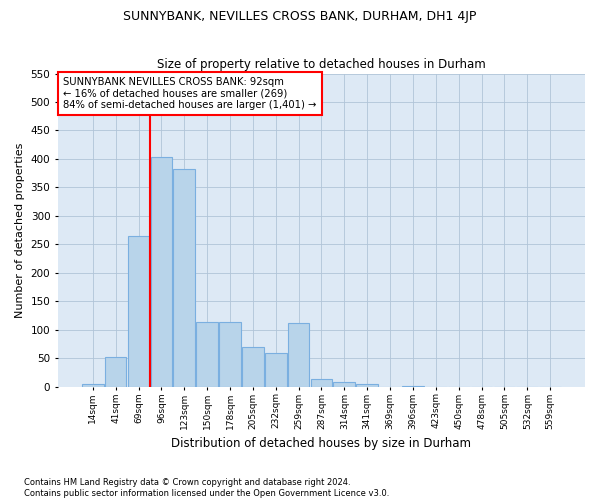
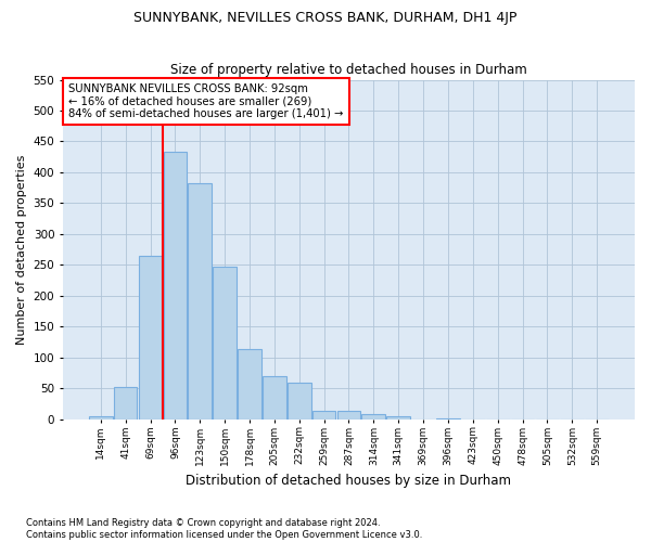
96sqm: 404 -> 433
150sqm: 114 -> 248
259sqm: 112 -> 14
